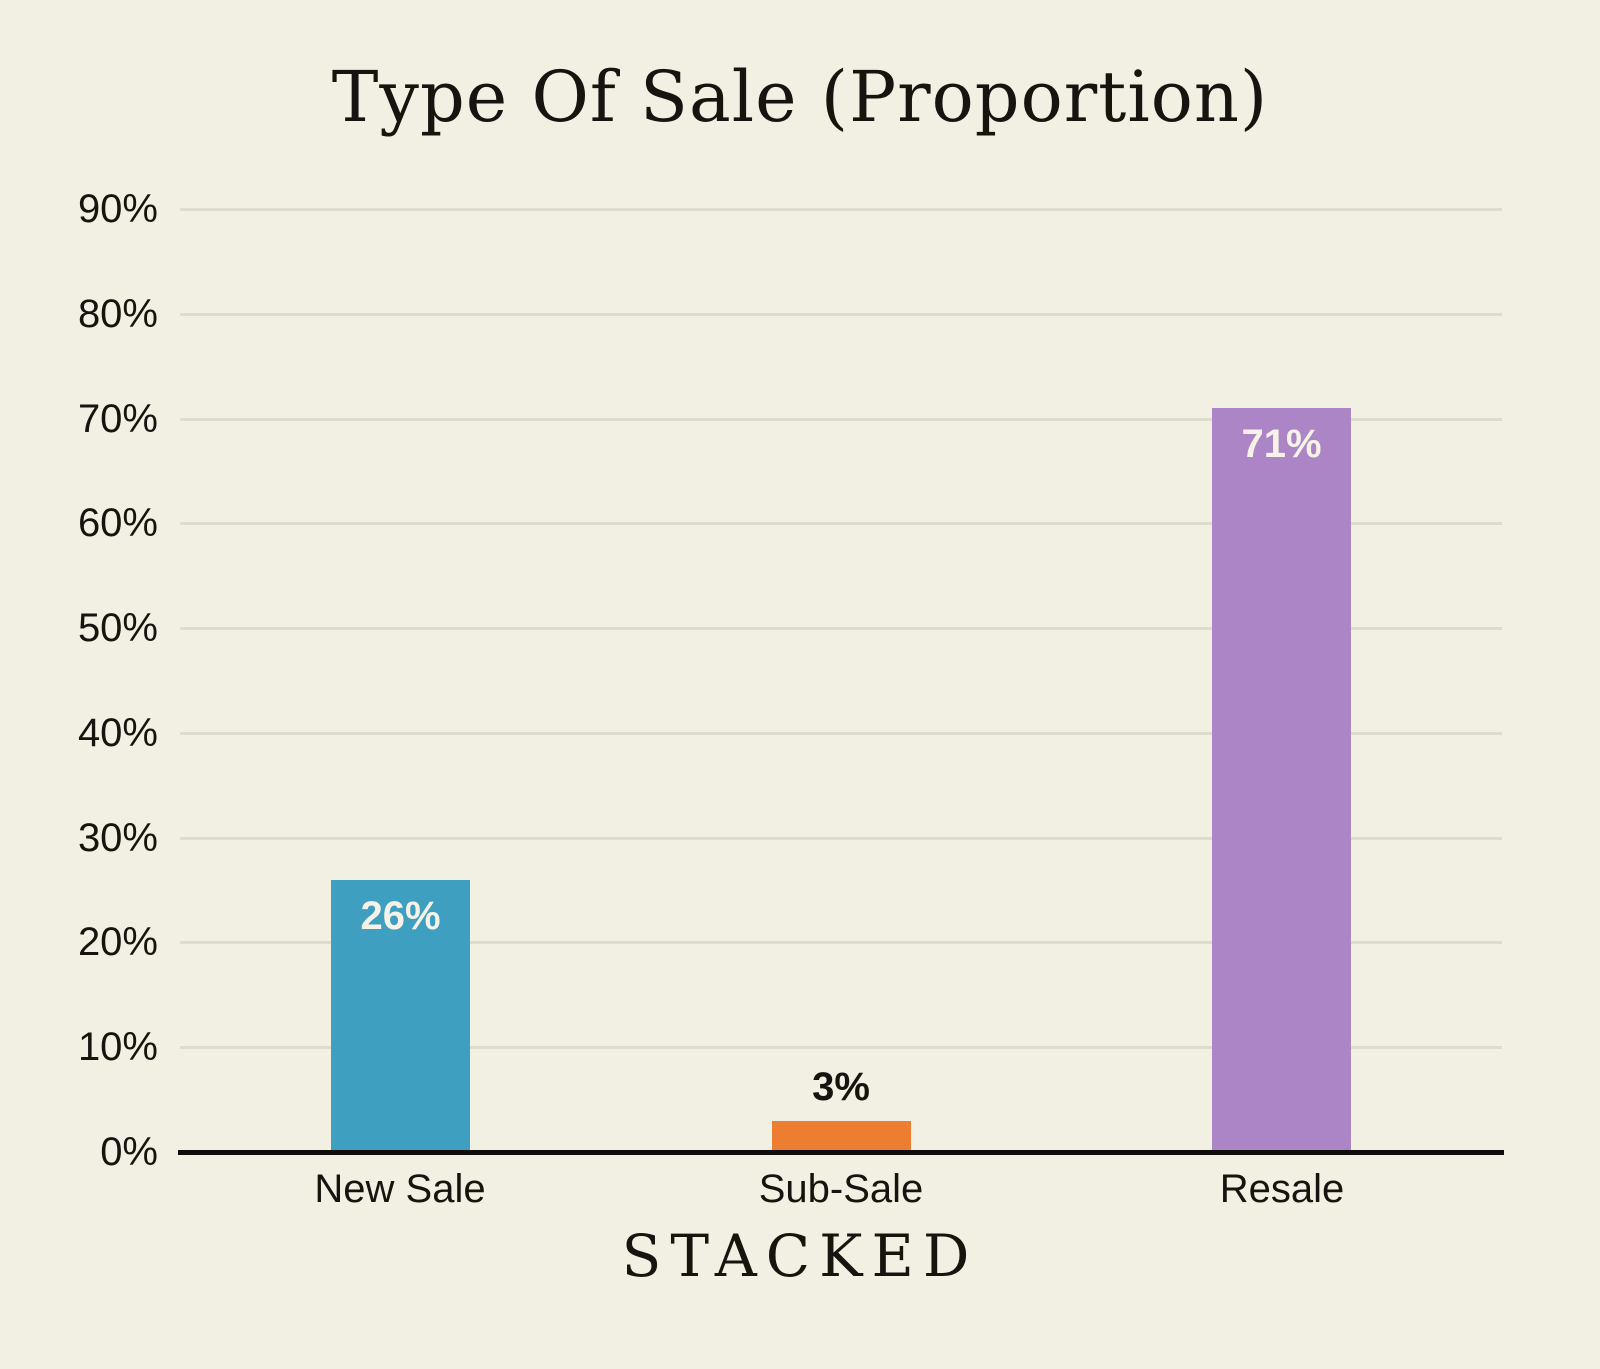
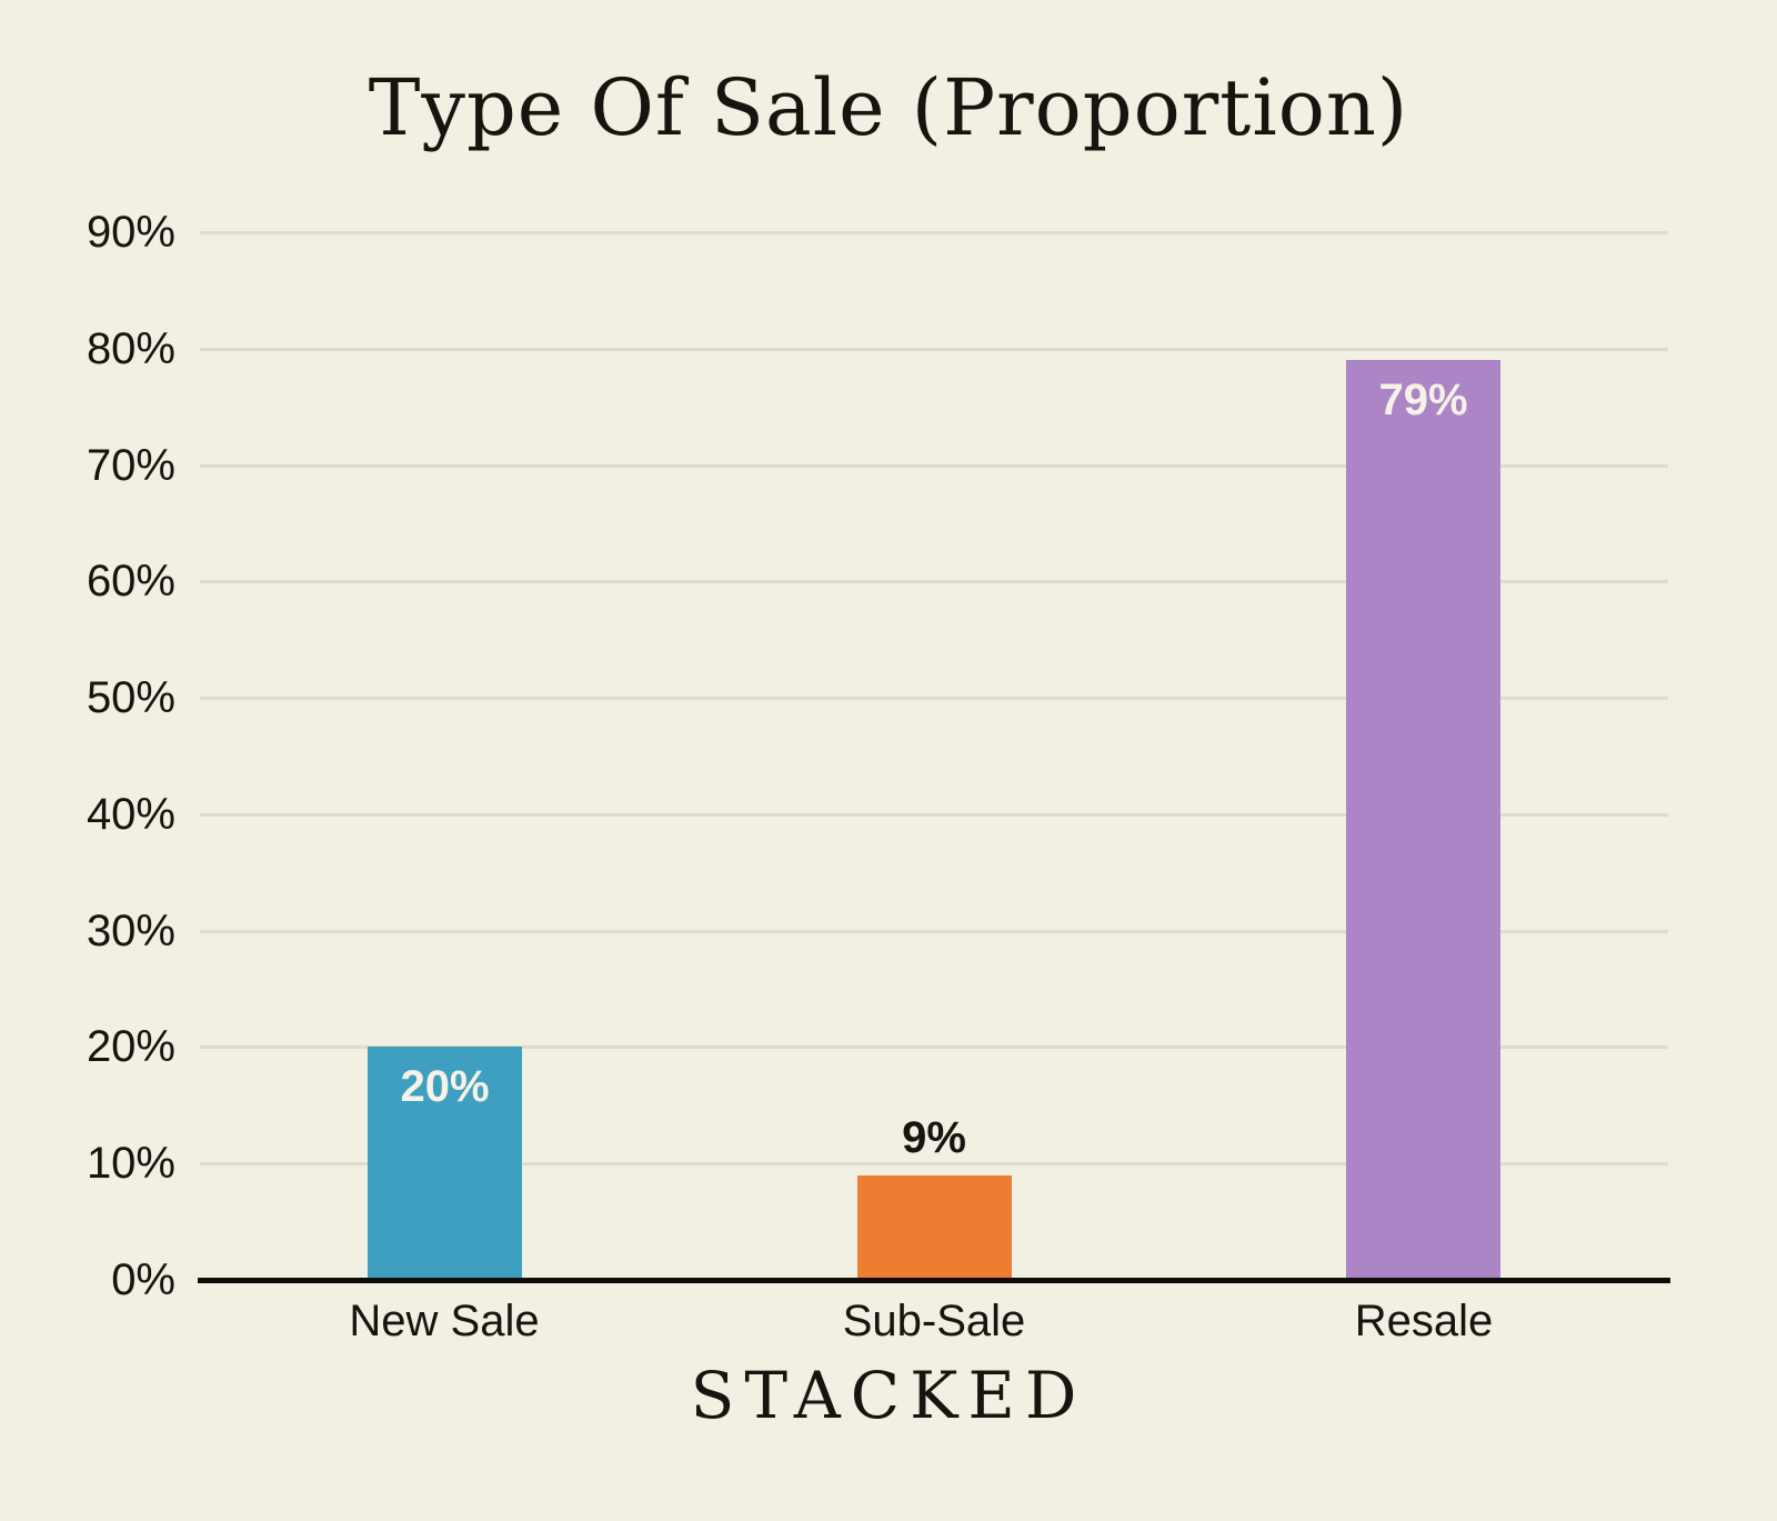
New Sale: 26% -> 20%
Sub-Sale: 3% -> 9%
Resale: 71% -> 79%
